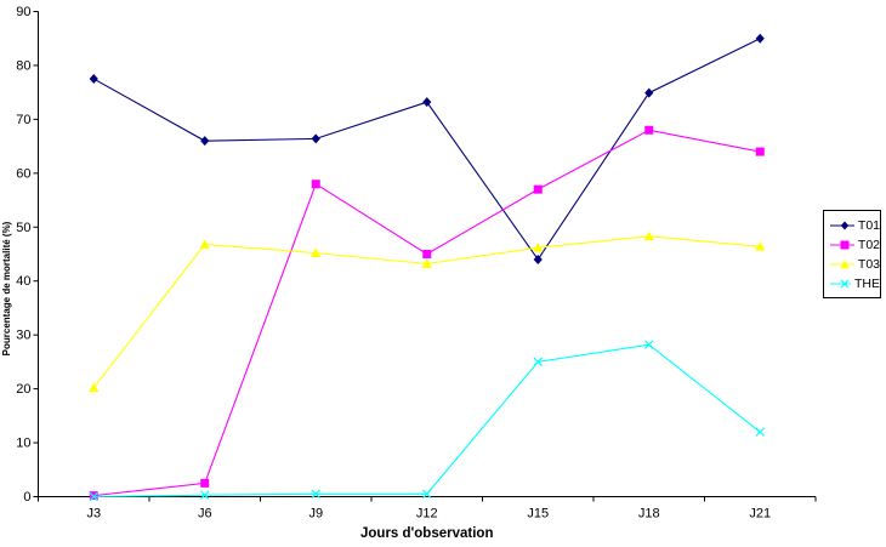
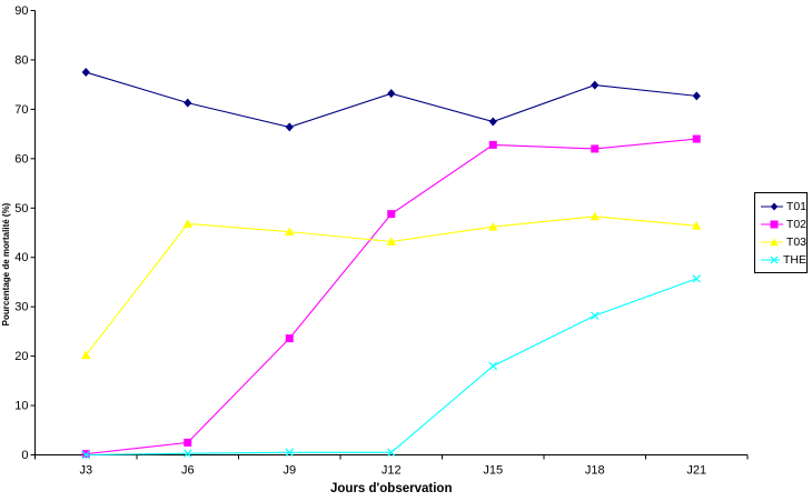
T01/J6: 66 -> 71
T02/J9: 58 -> 24
T02/J12: 45 -> 49
T01/J15: 44 -> 68
T02/J15: 57 -> 63
THE/J15: 25 -> 18
T02/J18: 68 -> 62
T01/J21: 85 -> 73
THE/J21: 12 -> 36
